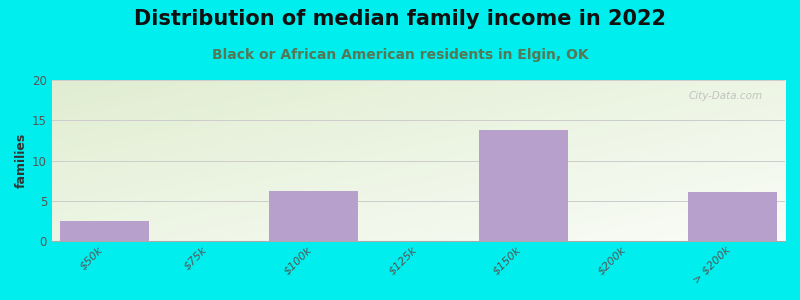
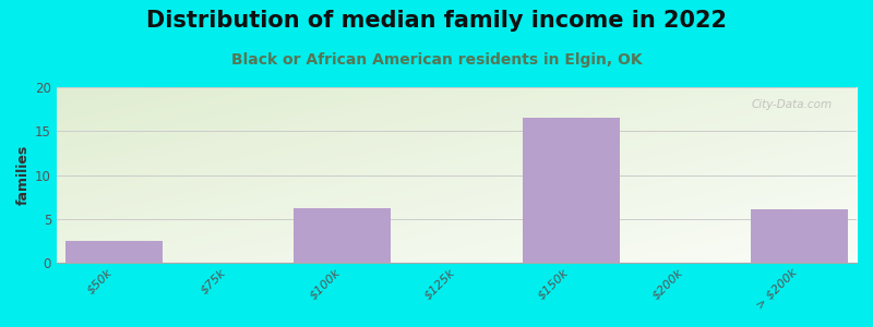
$150k: 13.8 -> 16.5
